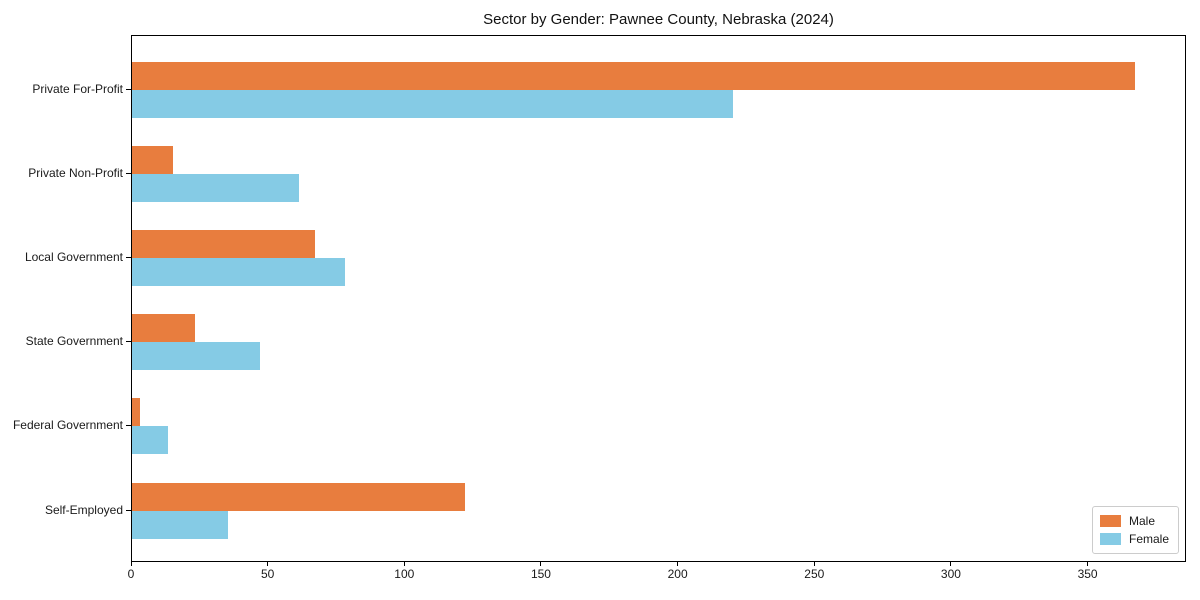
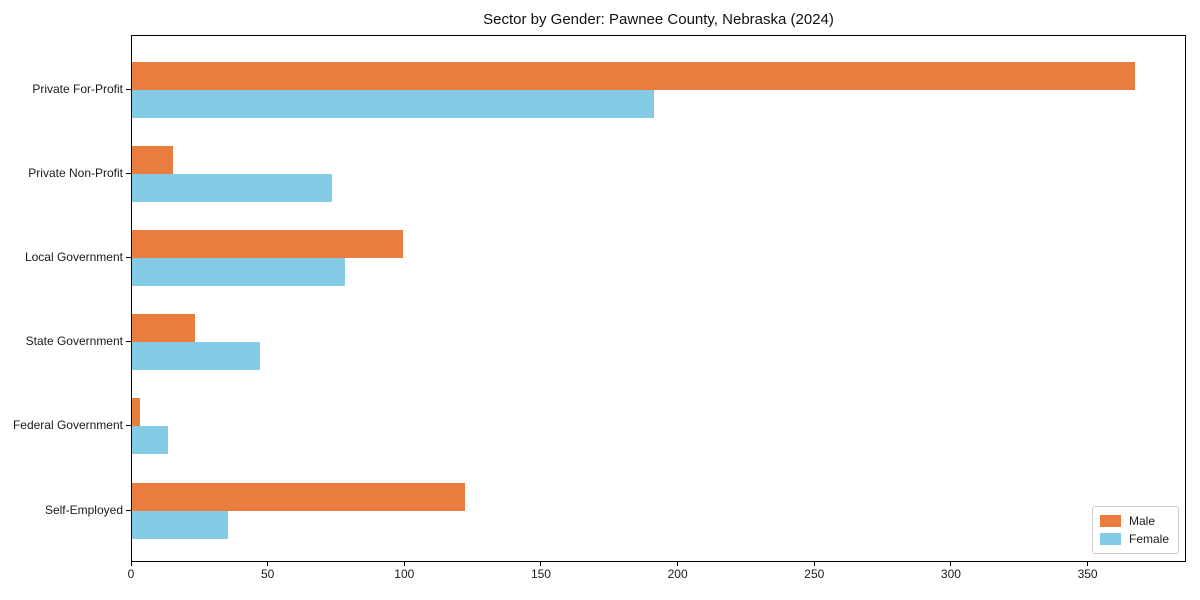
Female/Private For-Profit: 220 -> 191
Female/Private Non-Profit: 61 -> 73
Male/Local Government: 67 -> 99
